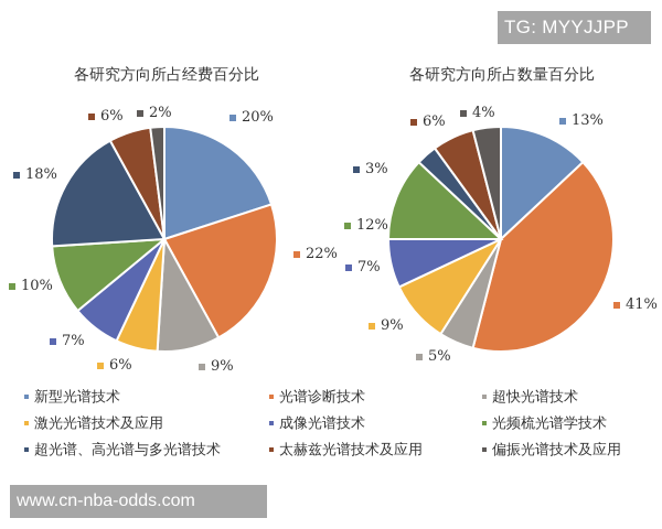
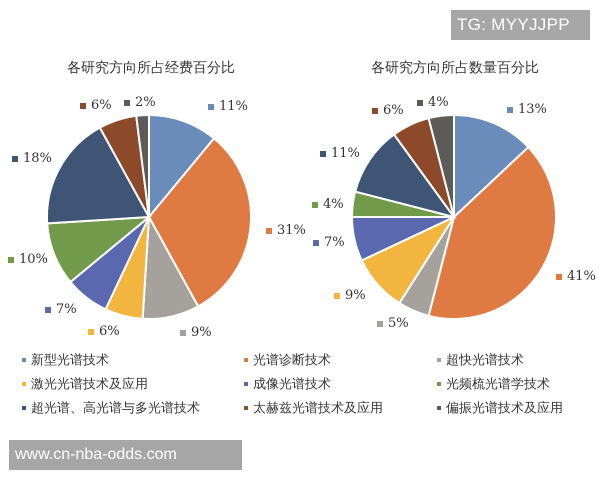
各研究方向所占经费百分比/新型光谱技术: 20% -> 11%
各研究方向所占经费百分比/光谱诊断技术: 22% -> 31%
各研究方向所占数量百分比/光频梳光谱学技术: 12% -> 4%
各研究方向所占数量百分比/超光谱、高光谱与多光谱技术: 3% -> 11%
